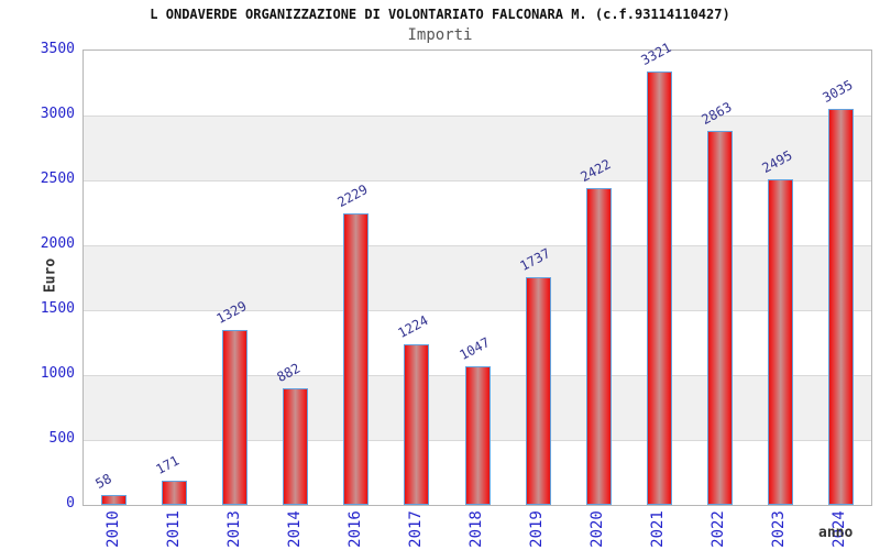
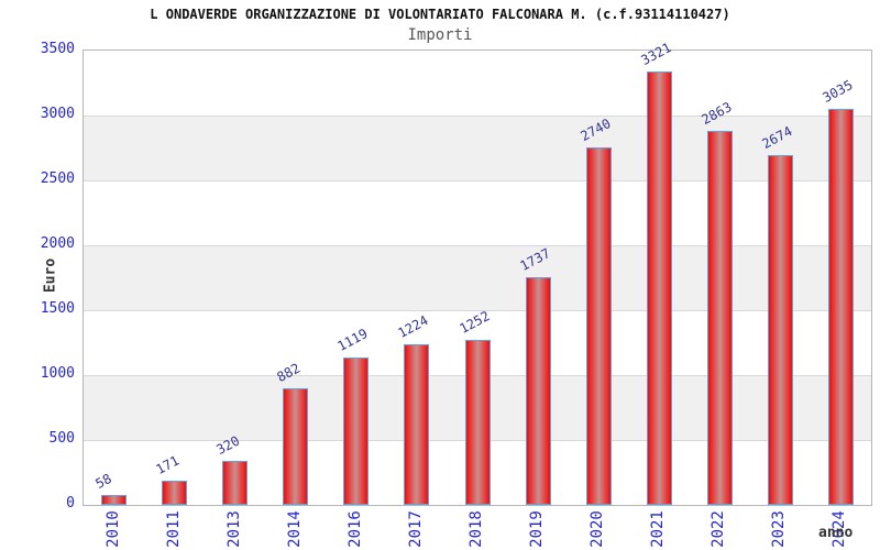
2013: 1329 -> 320
2016: 2229 -> 1119
2018: 1047 -> 1252
2020: 2422 -> 2740
2023: 2495 -> 2674
